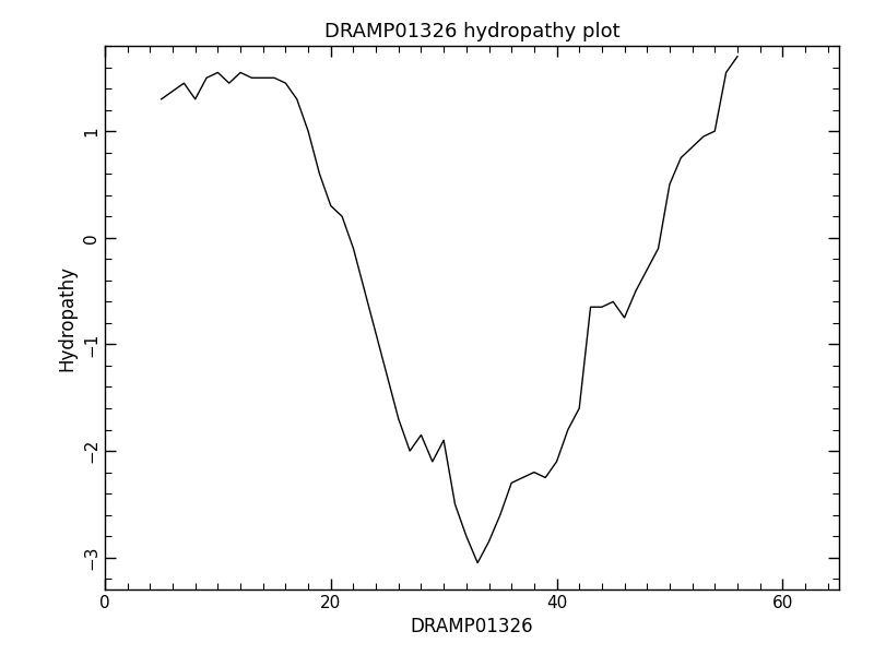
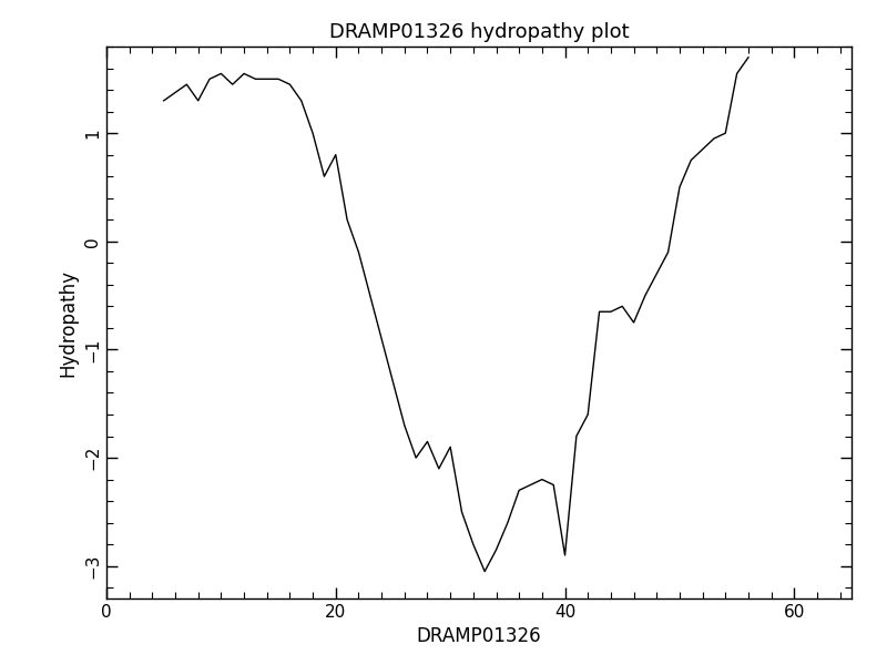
20: 0.30 -> 0.80
40: -2.10 -> -2.90
